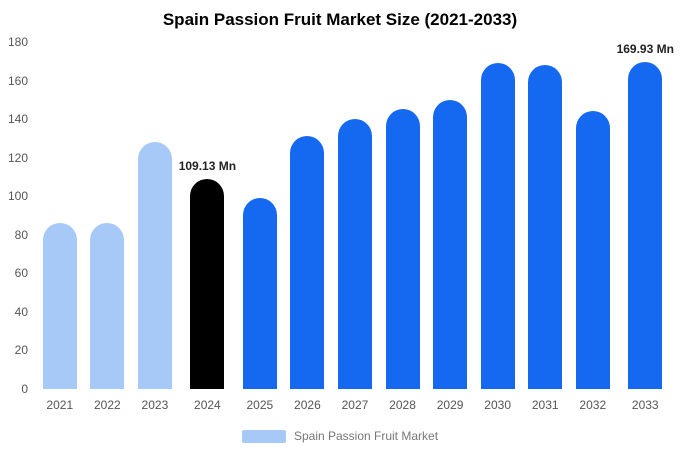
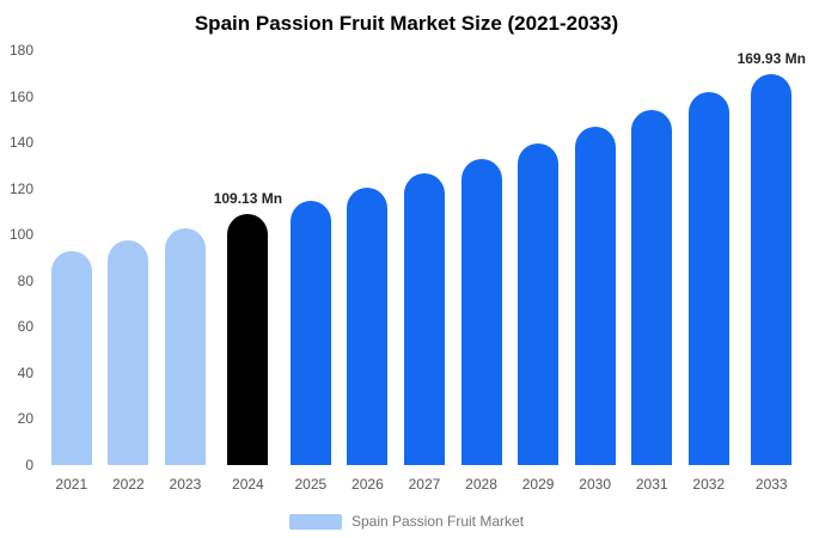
2021: 86 -> 93
2022: 86 -> 98
2023: 128 -> 103
2025: 99 -> 115
2026: 131 -> 120
2027: 140 -> 126
2028: 145 -> 133
2029: 150 -> 140
2030: 169 -> 147
2031: 168 -> 154
2032: 144 -> 162
